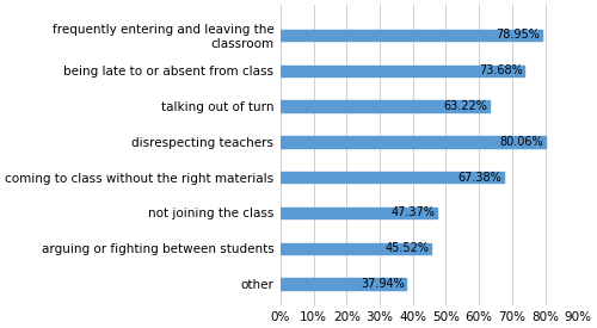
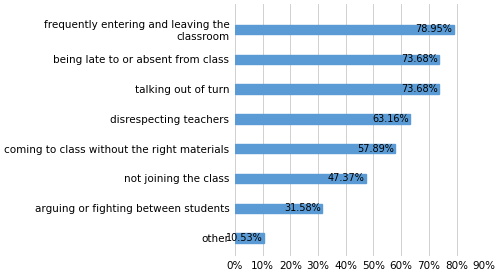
talking out of turn: 63.22% -> 73.68%
disrespecting teachers: 80.06% -> 63.16%
coming to class without the right materials: 67.38% -> 57.89%
arguing or fighting between students: 45.52% -> 31.58%
other: 37.94% -> 10.53%
